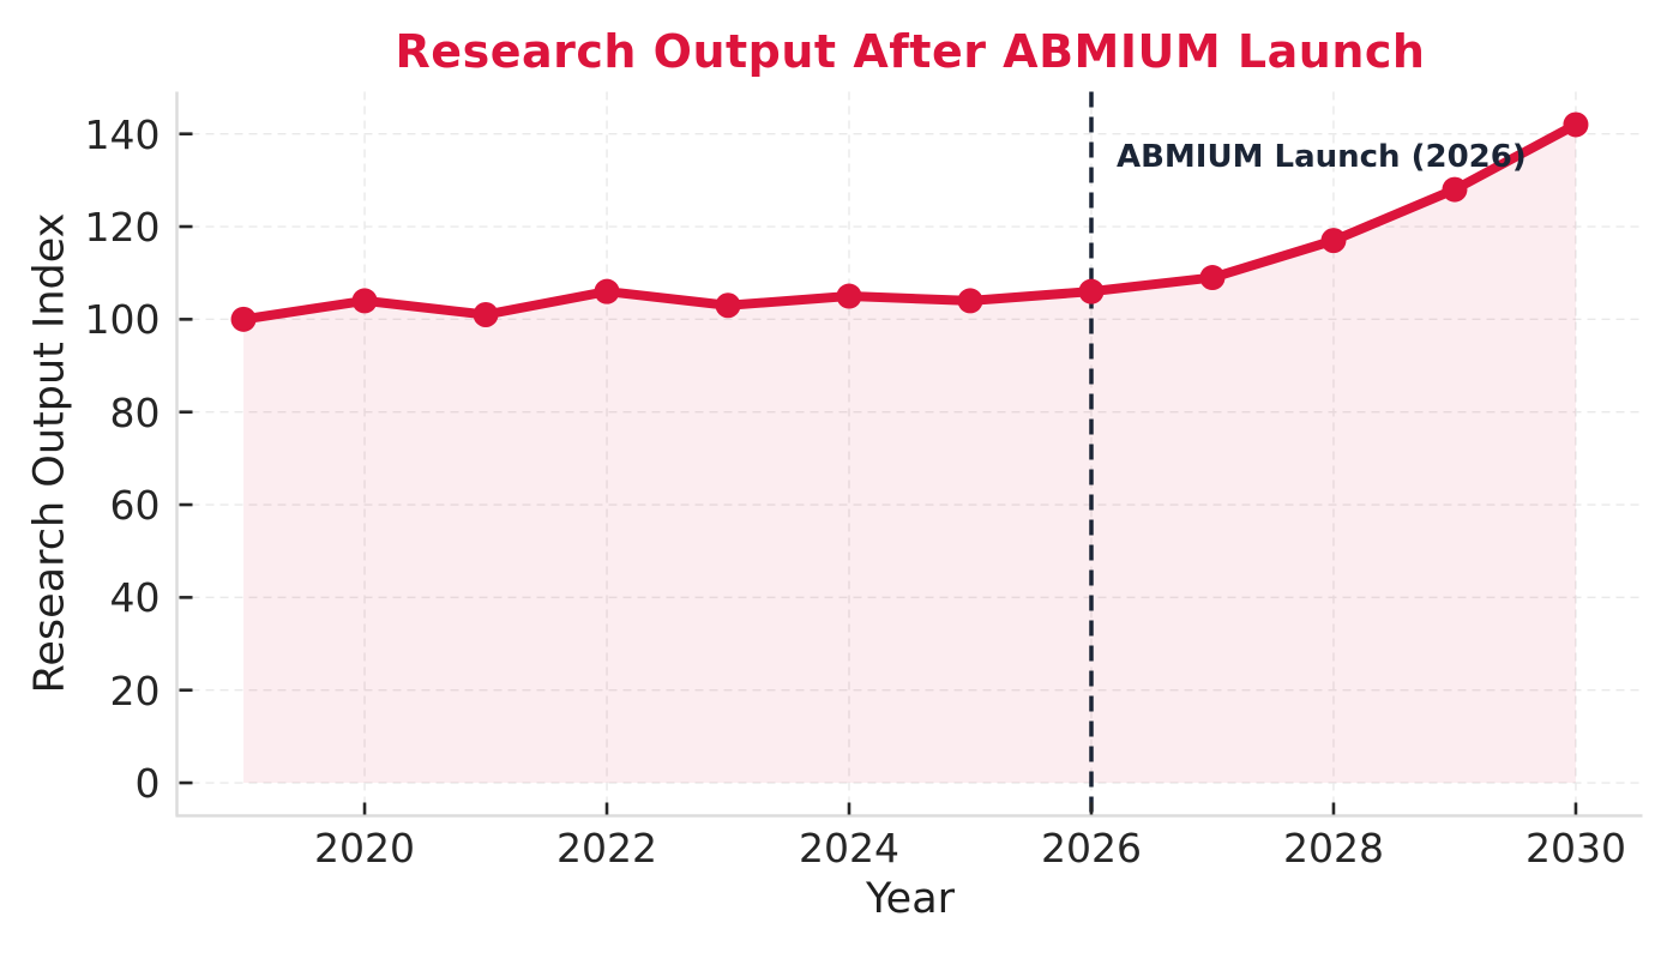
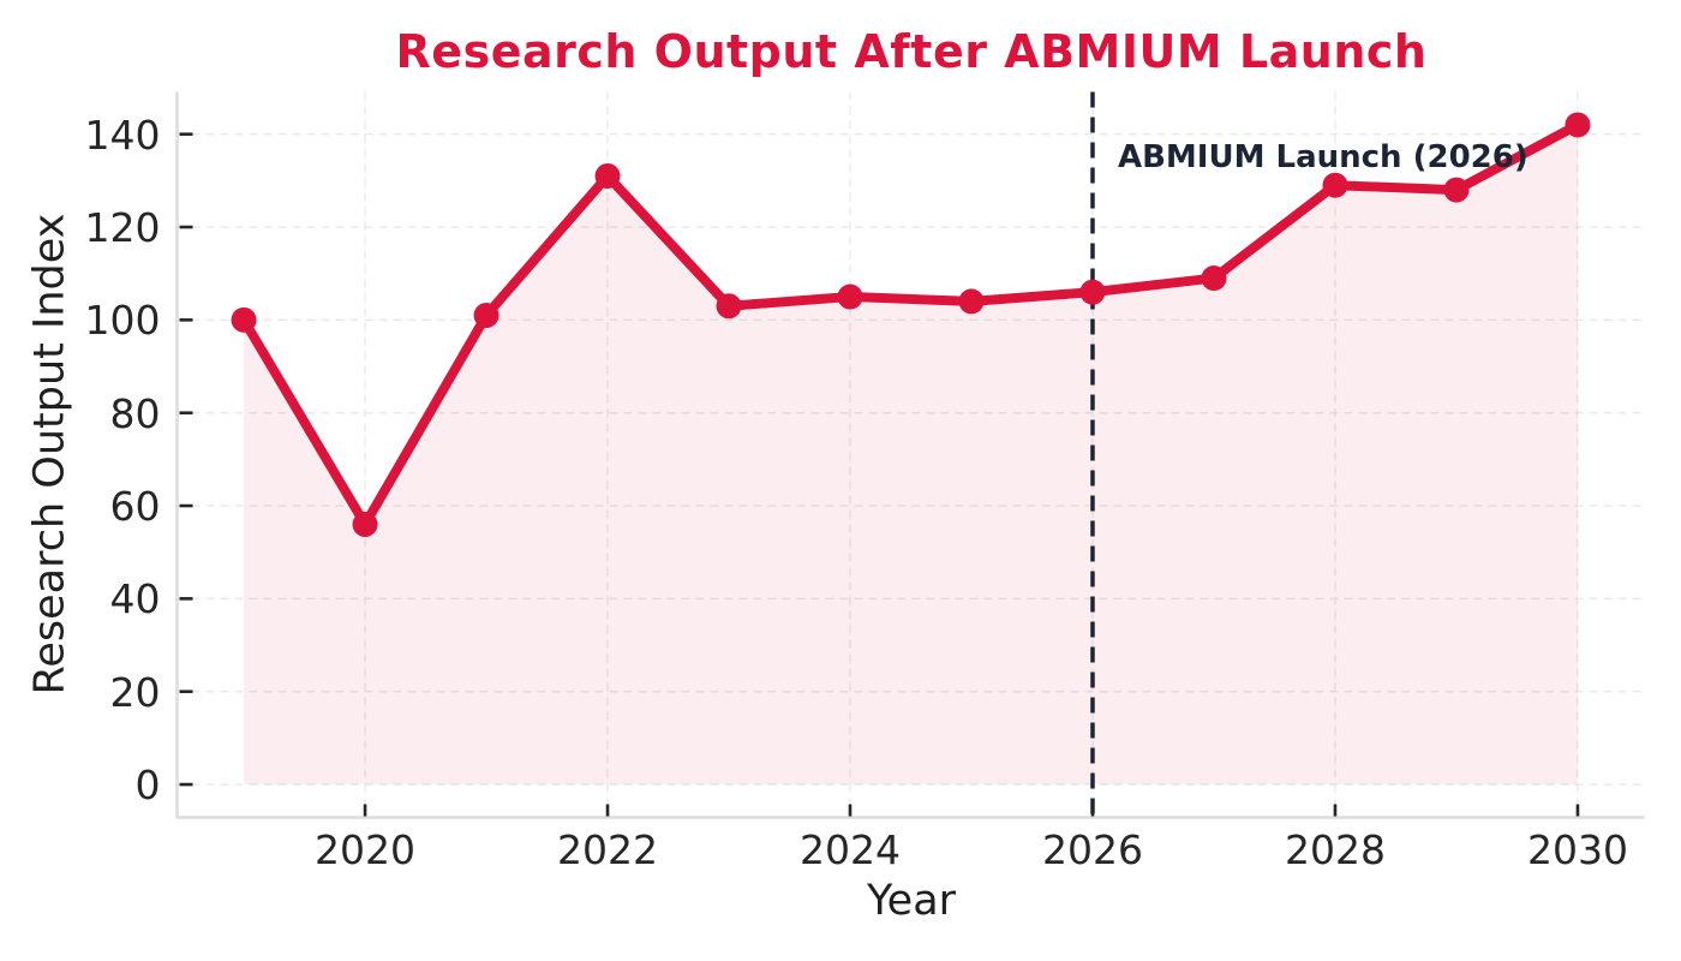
2020: 104 -> 56
2022: 106 -> 131
2028: 117 -> 129
